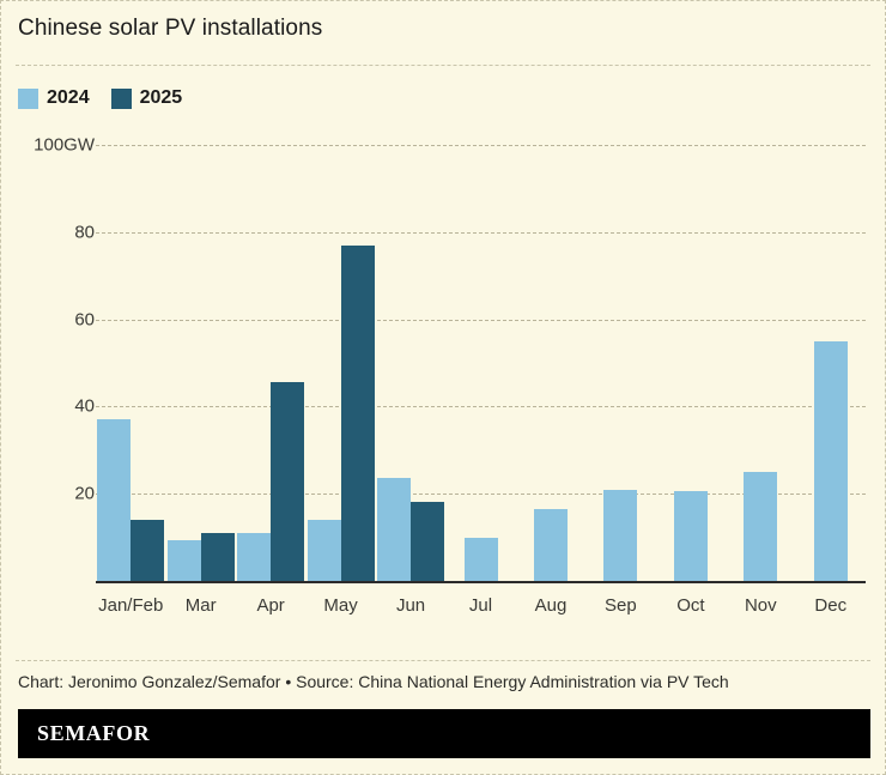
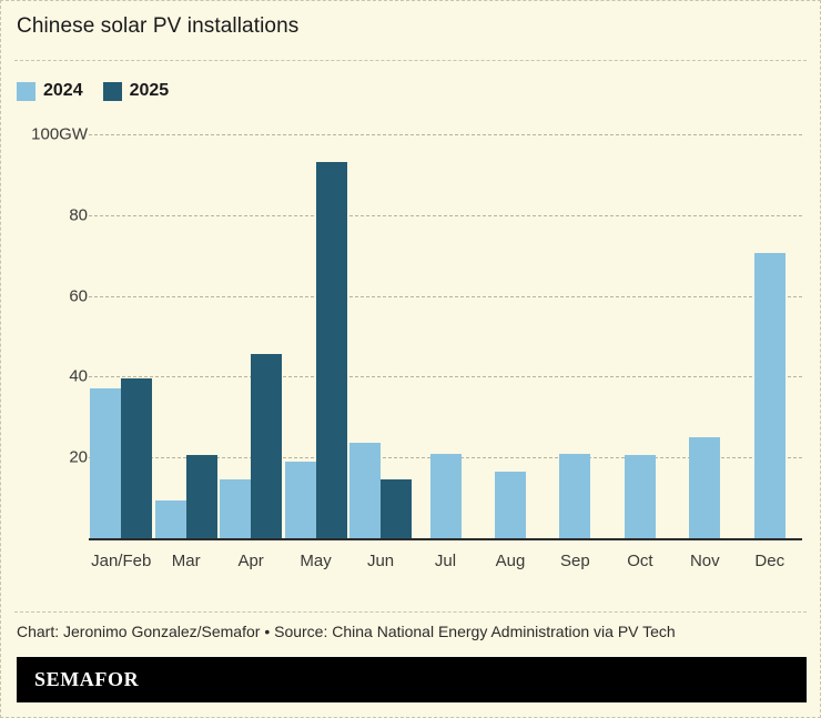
2025/Jan/Feb: 14 -> 40
2025/Mar: 11 -> 20
2024/Apr: 11 -> 14
2024/May: 14 -> 19
2025/May: 77 -> 93
2025/Jun: 18 -> 14
2024/Jul: 10 -> 21
2024/Dec: 55 -> 70
